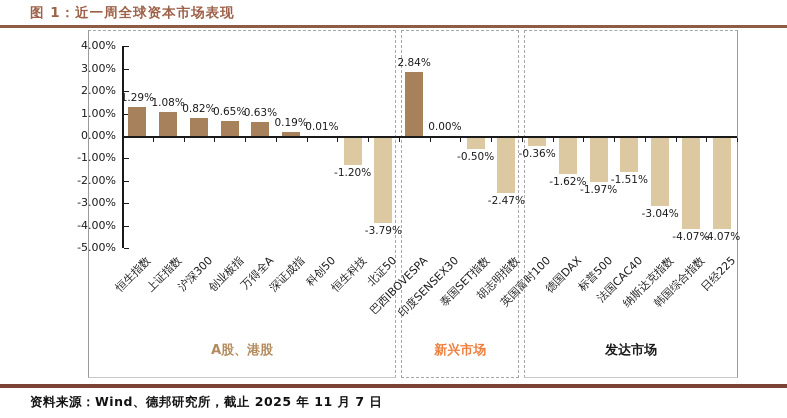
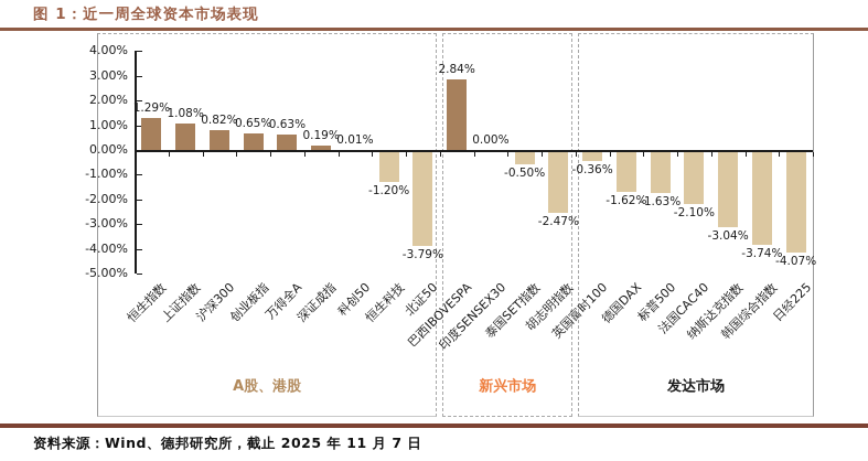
标普500: -1.97% -> -1.63%
法国CAC40: -1.51% -> -2.10%
韩国综合指数: -4.07% -> -3.74%
